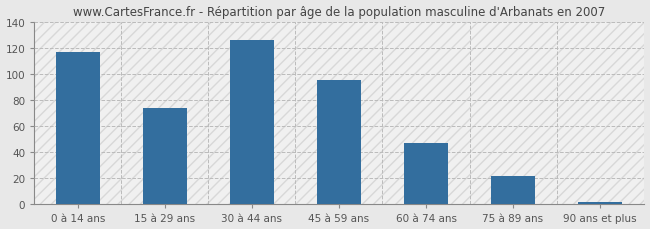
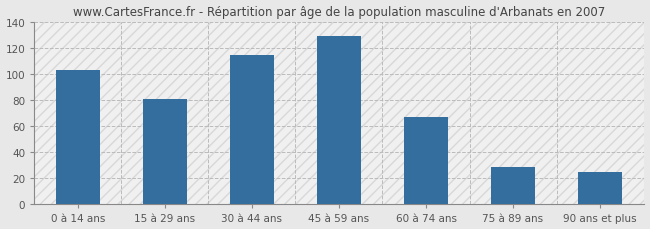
0 à 14 ans: 117 -> 103
15 à 29 ans: 74 -> 81
30 à 44 ans: 126 -> 114
45 à 59 ans: 95 -> 129
60 à 74 ans: 47 -> 67
75 à 89 ans: 22 -> 29
90 ans et plus: 2 -> 25
